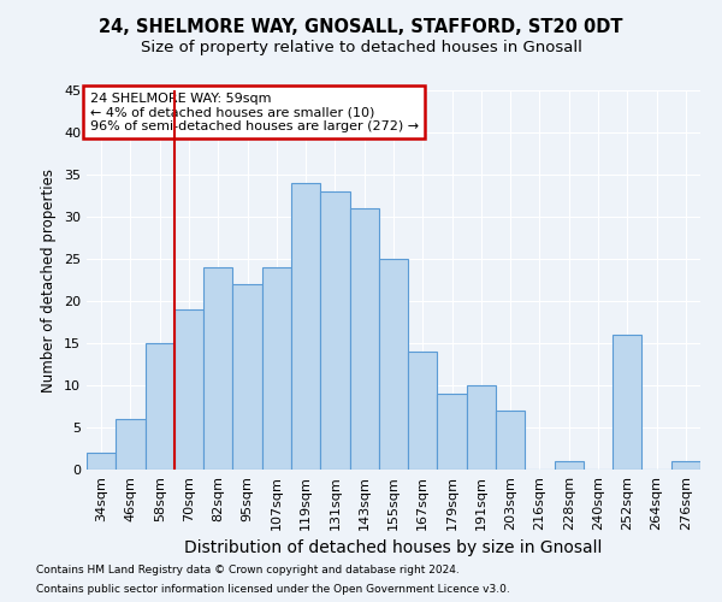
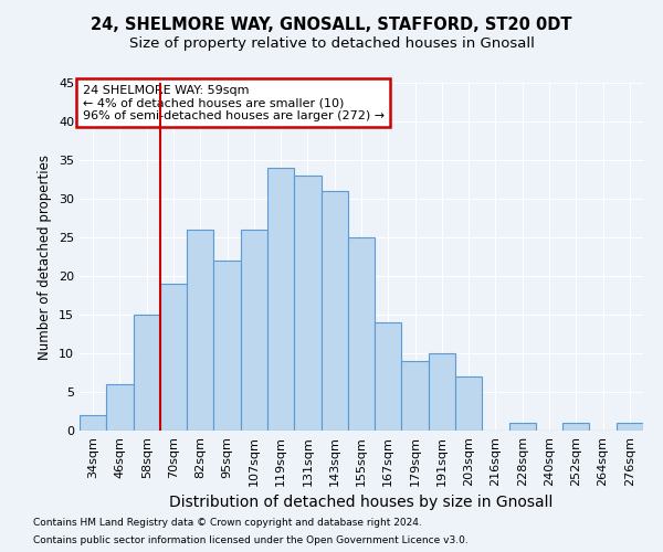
82sqm: 24 -> 26
107sqm: 24 -> 26
252sqm: 16 -> 1
